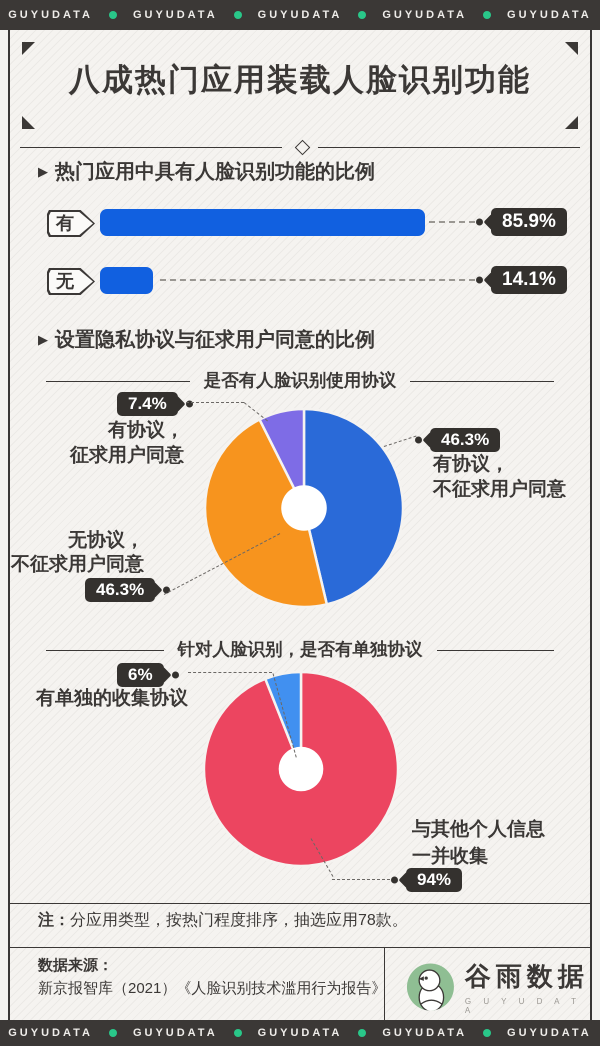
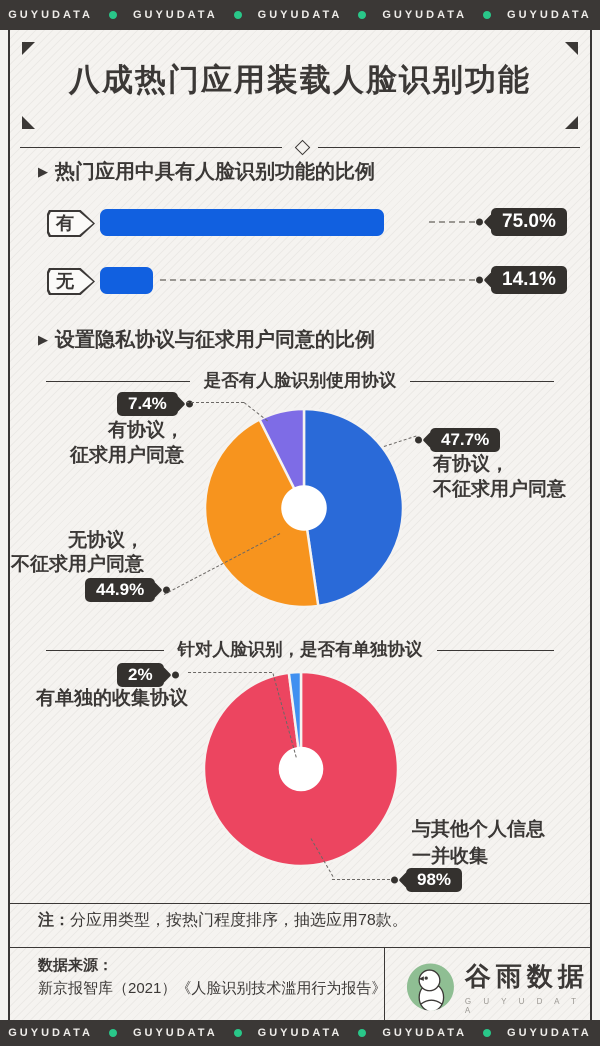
热门应用中具有人脸识别功能的比例/有: 85.9% -> 75.0%
是否有人脸识别使用协议/有协议，不征求用户同意: 46.3% -> 47.7%
是否有人脸识别使用协议/无协议，不征求用户同意: 46.3% -> 44.9%
针对人脸识别，是否有单独协议/与其他个人信息一并收集: 94% -> 98%
针对人脸识别，是否有单独协议/有单独的收集协议: 6% -> 2%
